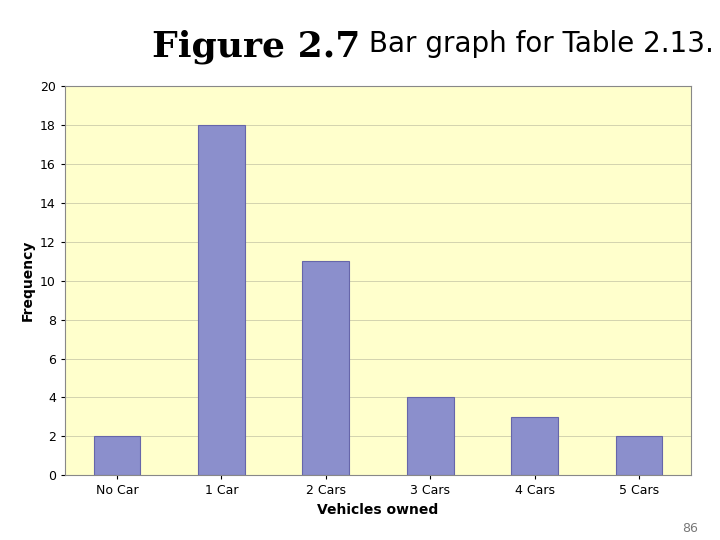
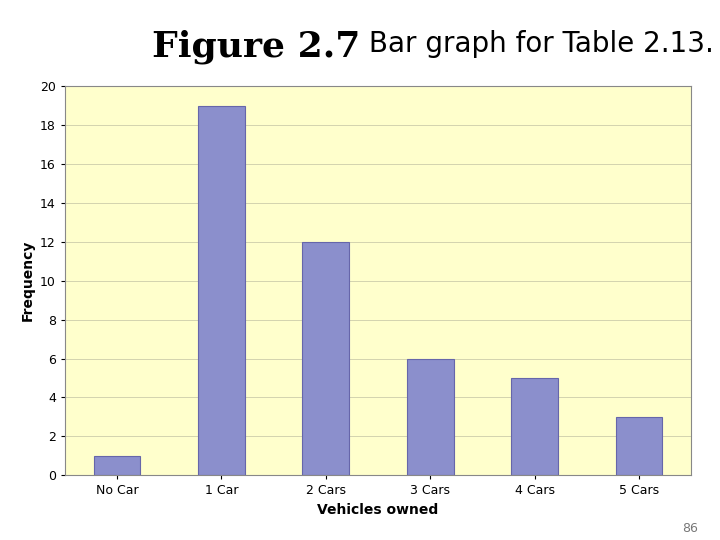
No Car: 2 -> 1
1 Car: 18 -> 19
2 Cars: 11 -> 12
3 Cars: 4 -> 6
4 Cars: 3 -> 5
5 Cars: 2 -> 3
